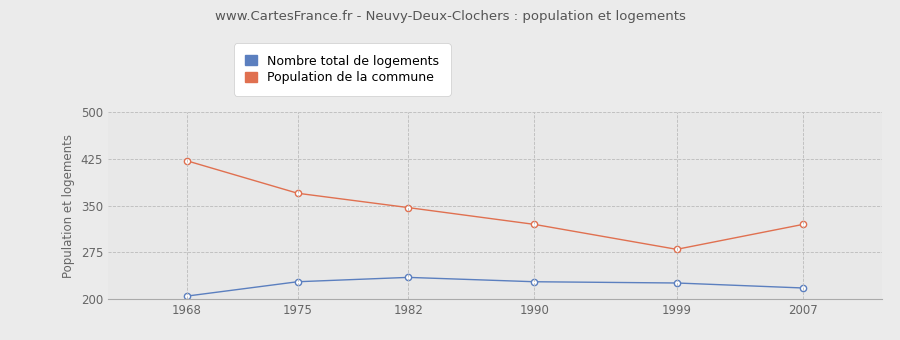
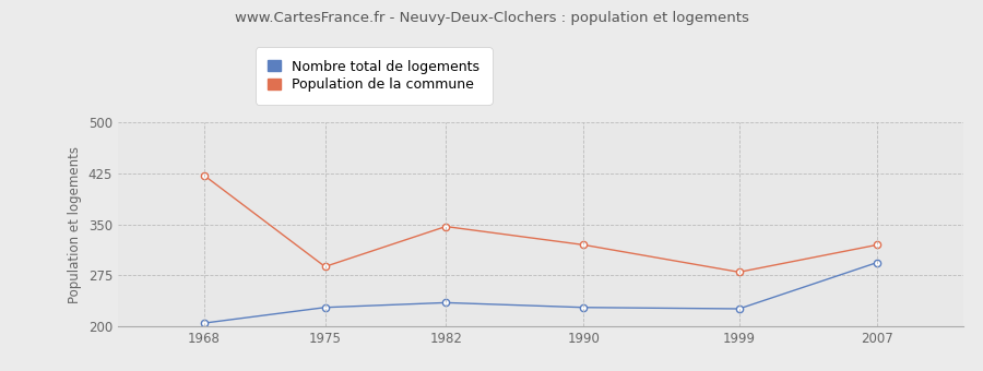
Population de la commune/1975: 370 -> 288
Nombre total de logements/2007: 218 -> 294
